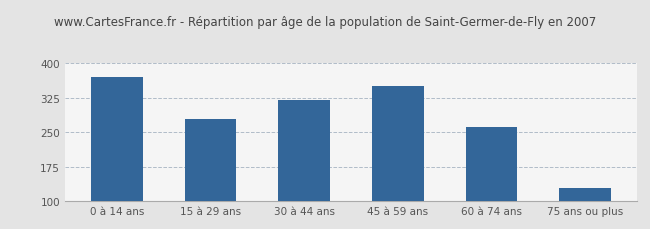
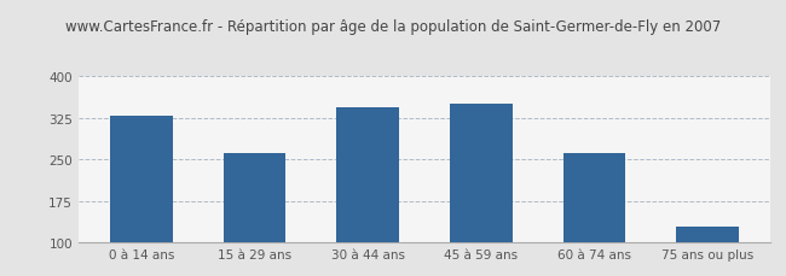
0 à 14 ans: 370 -> 330
15 à 29 ans: 280 -> 262
30 à 44 ans: 320 -> 345
